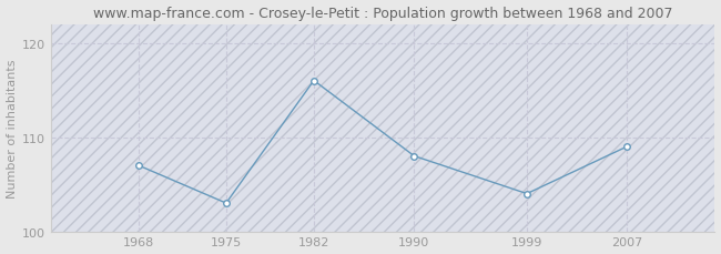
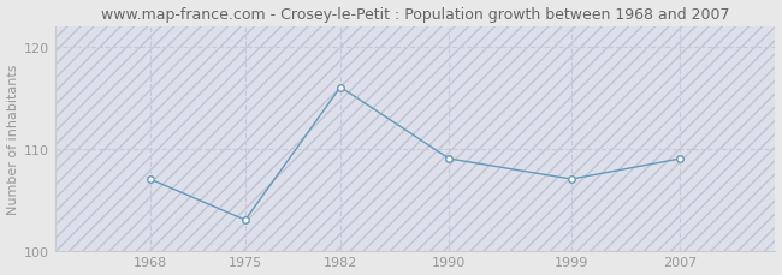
1990: 108 -> 109
1999: 104 -> 107
